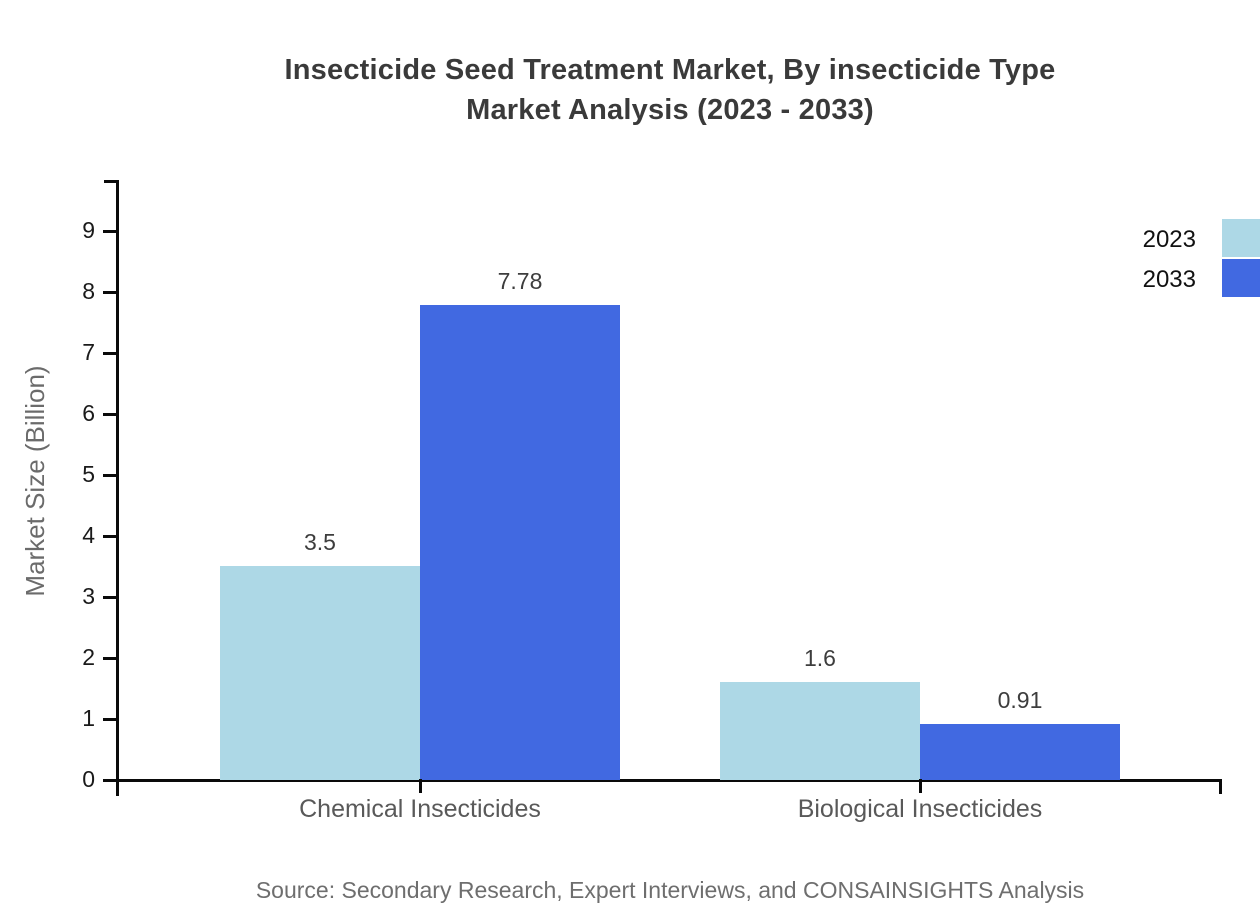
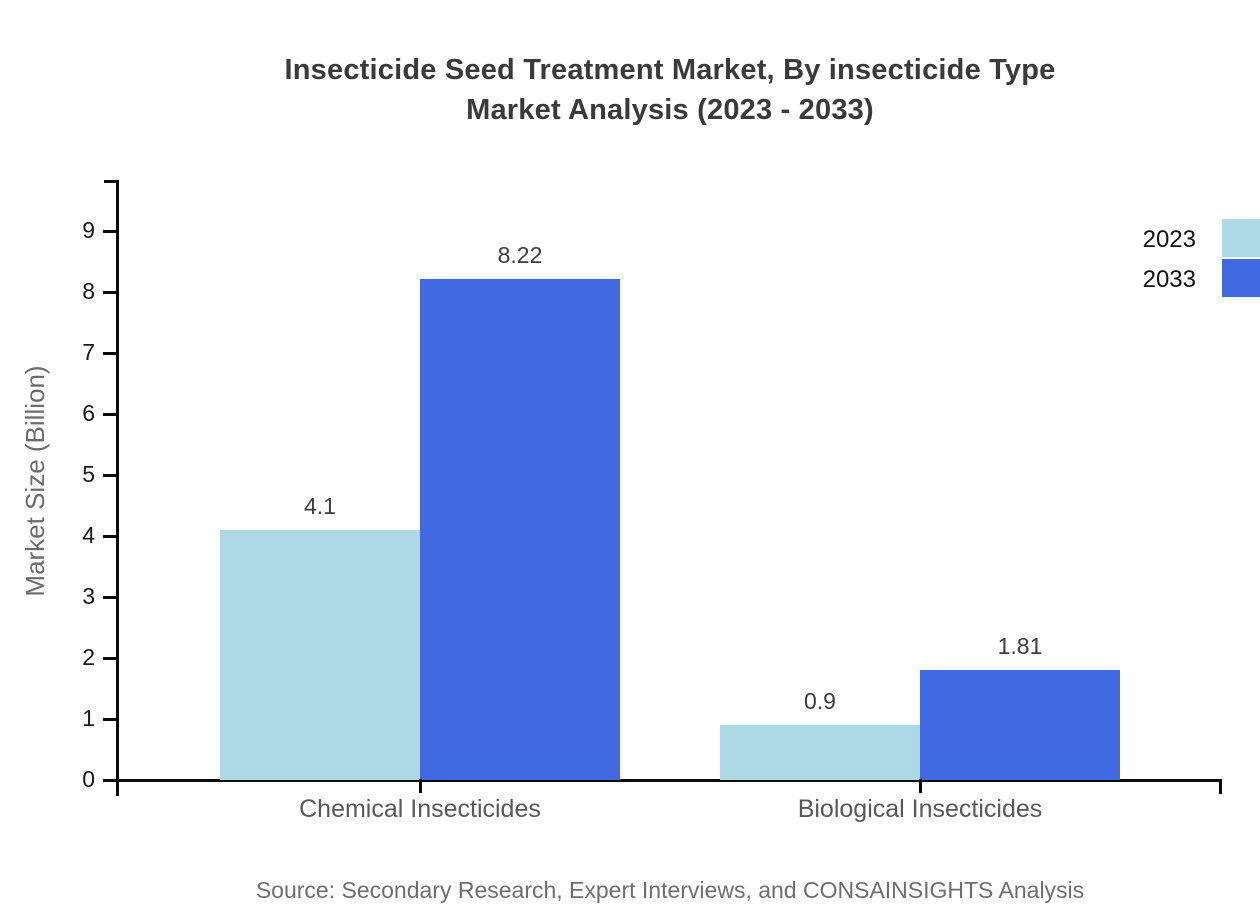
2023/Chemical Insecticides: 3.5 -> 4.1
2033/Chemical Insecticides: 7.78 -> 8.22
2023/Biological Insecticides: 1.6 -> 0.9
2033/Biological Insecticides: 0.91 -> 1.81
